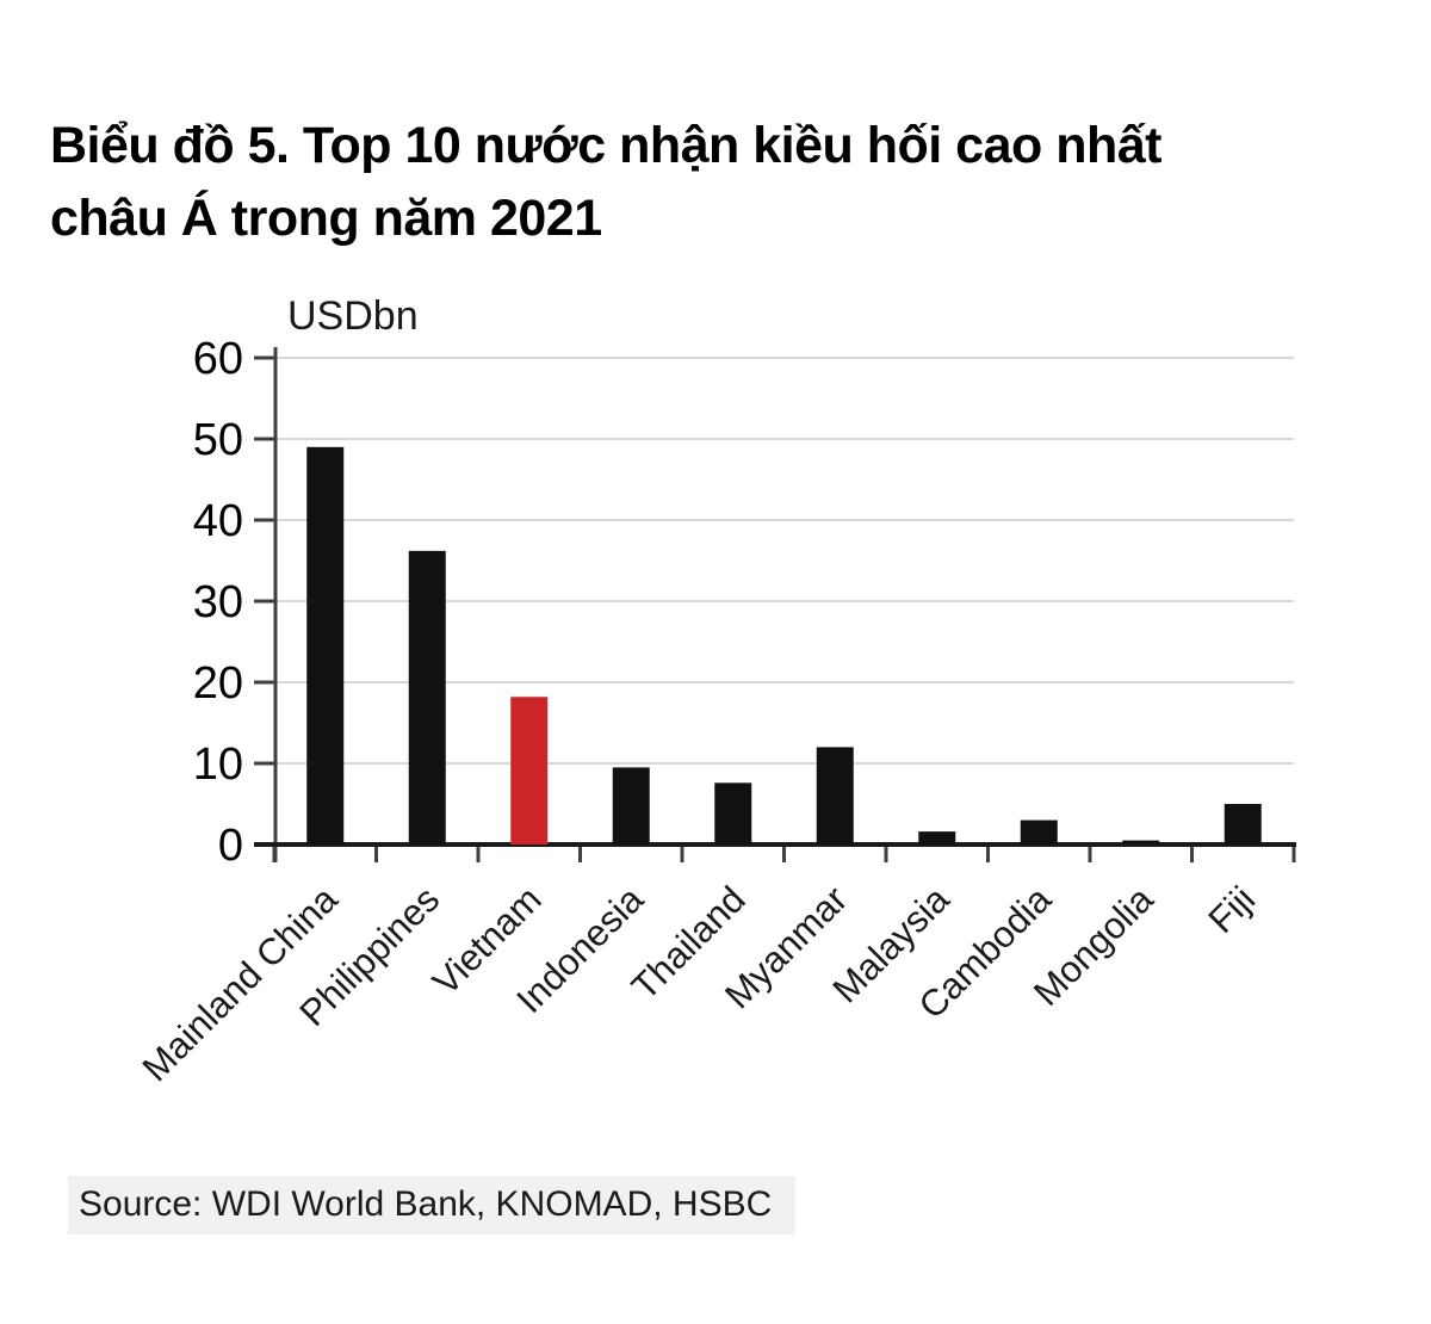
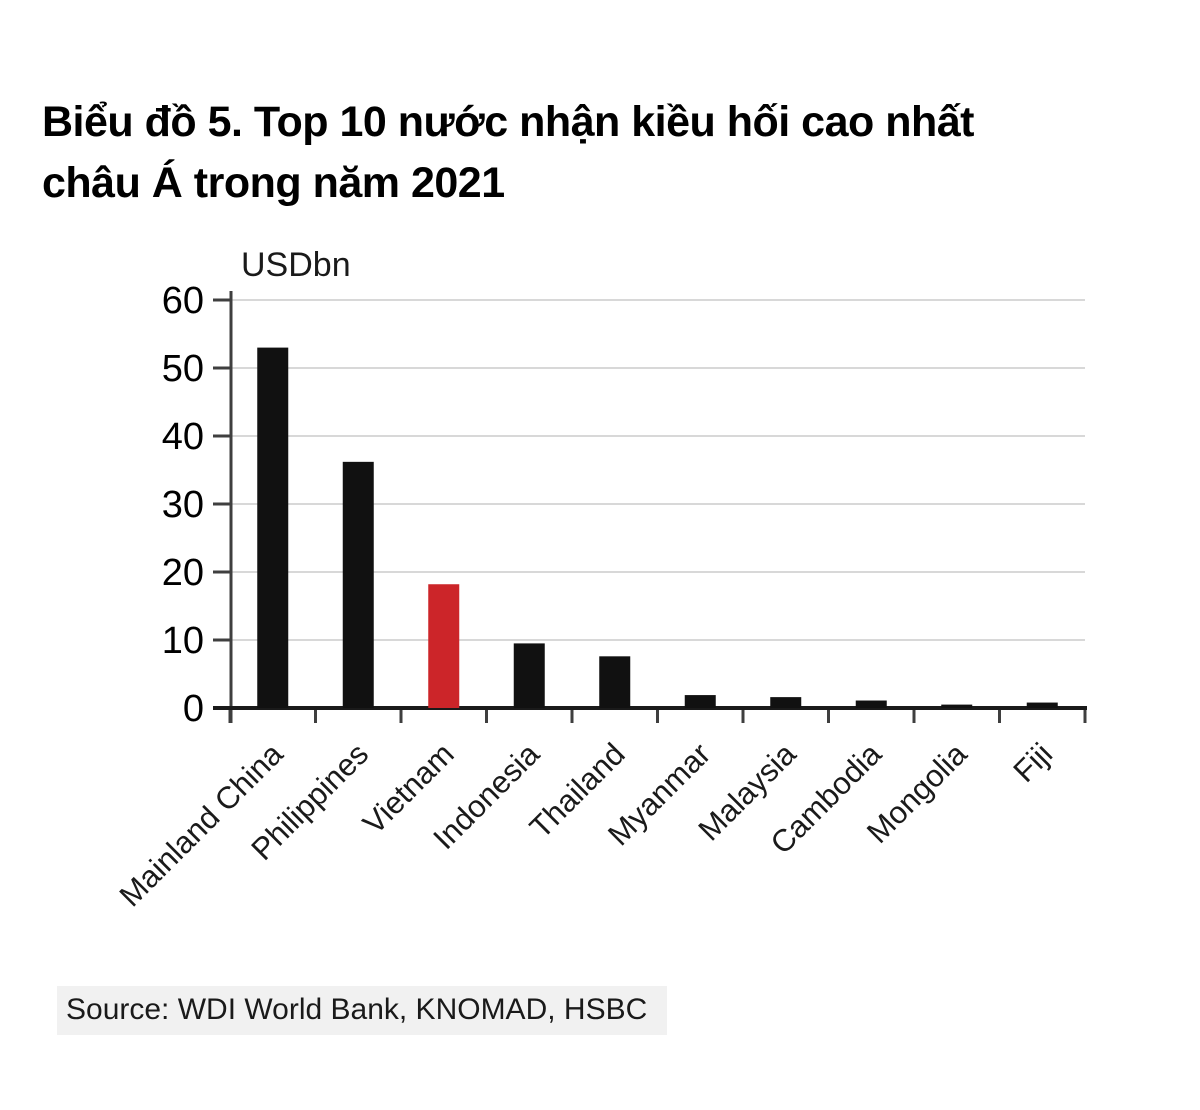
Mainland China: 49 -> 53
Myanmar: 12 -> 2
Cambodia: 3 -> 1
Fiji: 5 -> 1
